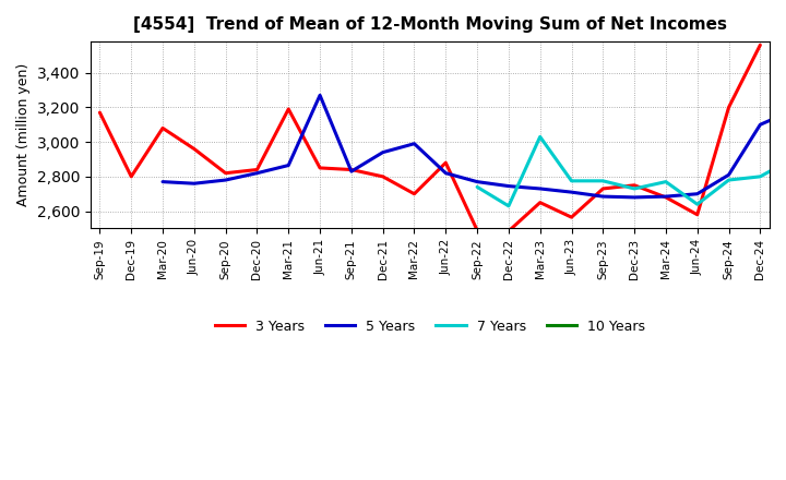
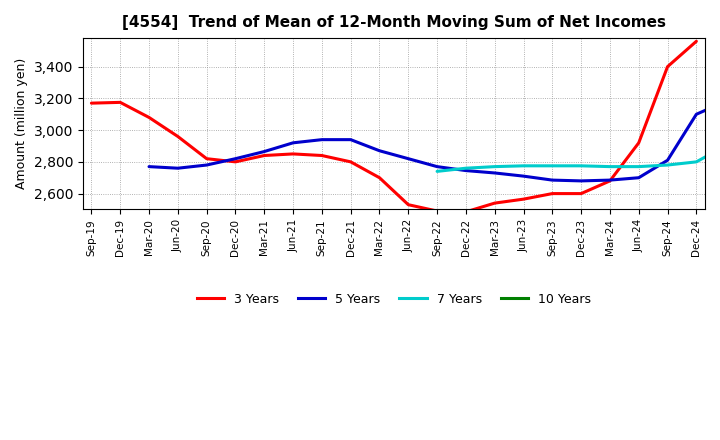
3 Years/Dec-19: 2,800 -> 3,180
3 Years/Dec-20: 2,840 -> 2,800
3 Years/Mar-21: 3,190 -> 2,840
5 Years/Jun-21: 3,270 -> 2,920
5 Years/Sep-21: 2,830 -> 2,940
5 Years/Mar-22: 2,990 -> 2,870
3 Years/Jun-22: 2,880 -> 2,530
7 Years/Dec-22: 2,630 -> 2,760
3 Years/Mar-23: 2,650 -> 2,540
7 Years/Mar-23: 3,030 -> 2,770
3 Years/Sep-23: 2,730 -> 2,600
3 Years/Dec-23: 2,750 -> 2,600
7 Years/Dec-23: 2,730 -> 2,780
3 Years/Jun-24: 2,580 -> 2,920
7 Years/Jun-24: 2,640 -> 2,770
3 Years/Sep-24: 3,200 -> 3,400
